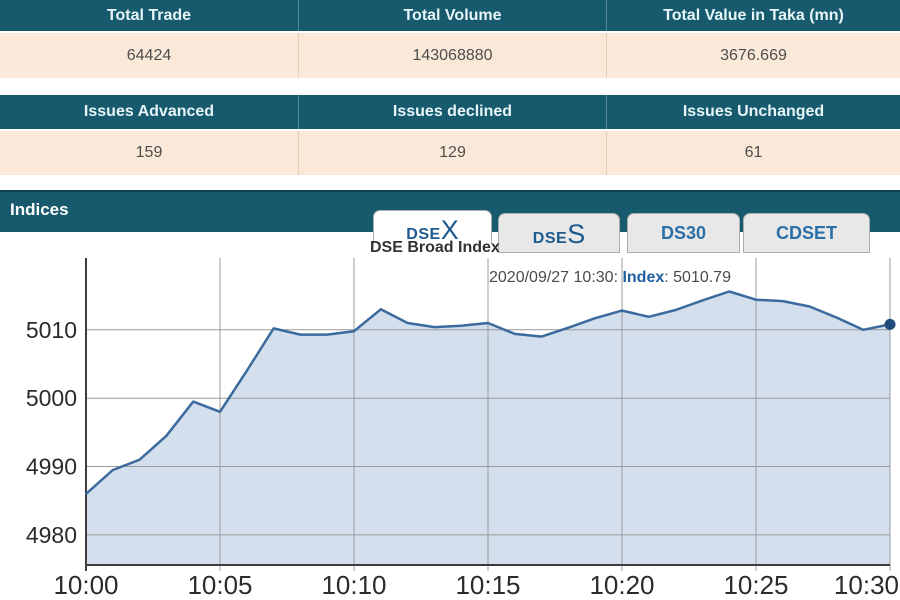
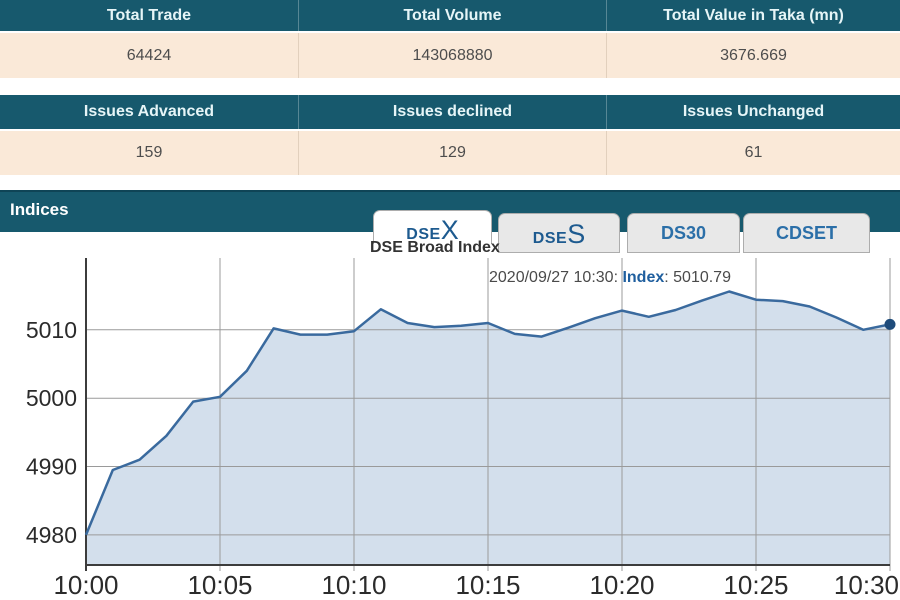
10:00: 4986 -> 4980
10:05: 4998 -> 5000
